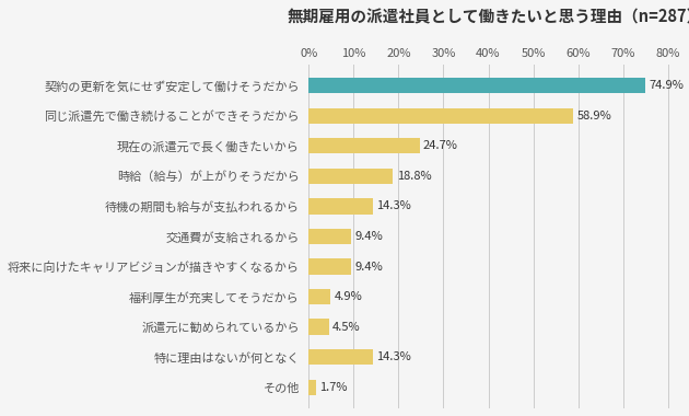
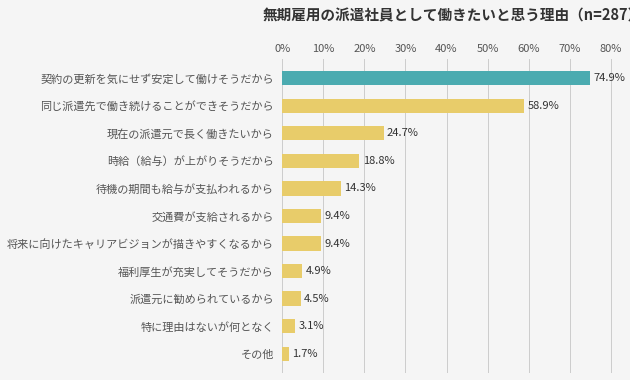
特に理由はないが何となく: 14.3% -> 3.1%
